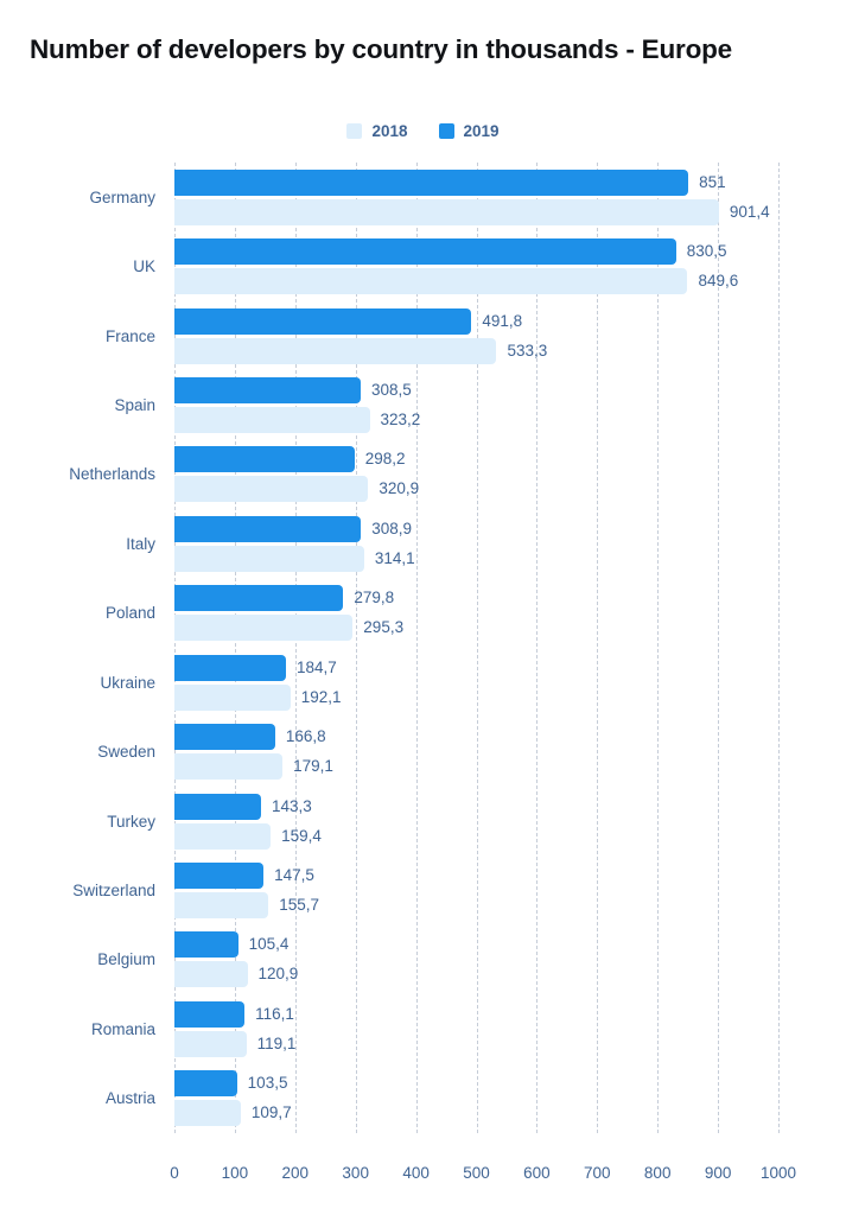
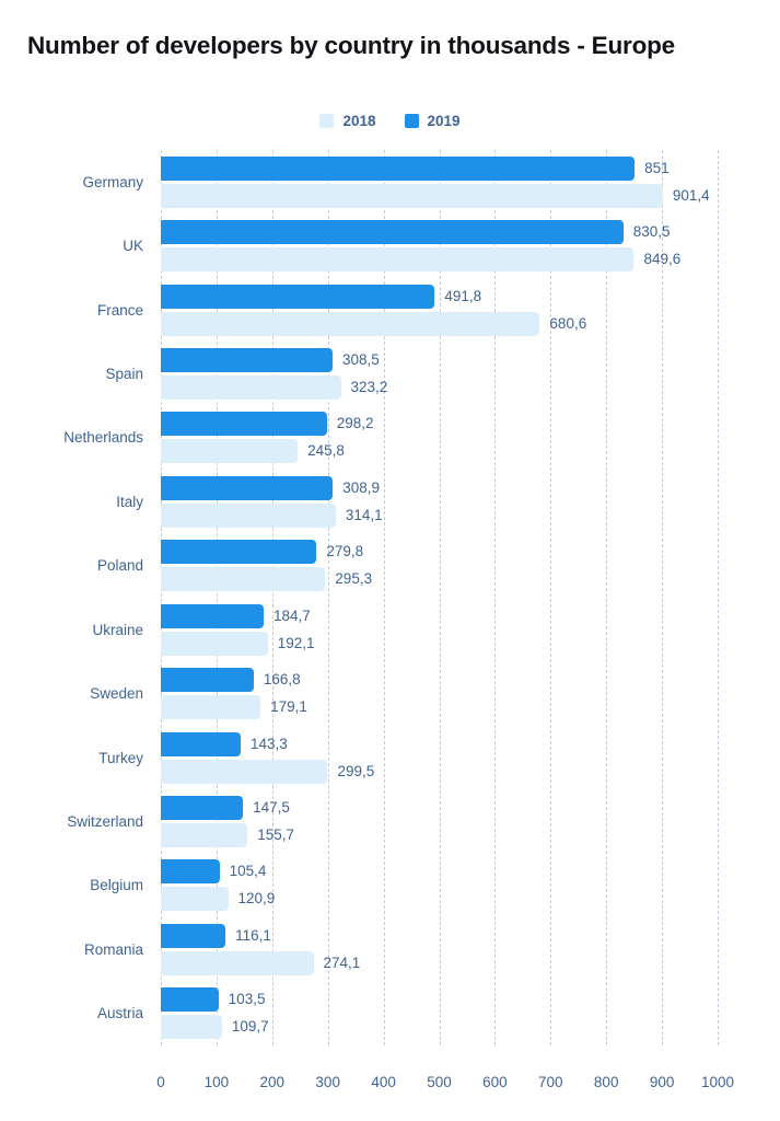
2018/France: 533,3 -> 680,6
2018/Netherlands: 320,9 -> 245,8
2018/Turkey: 159,4 -> 299,5
2018/Romania: 119,1 -> 274,1
